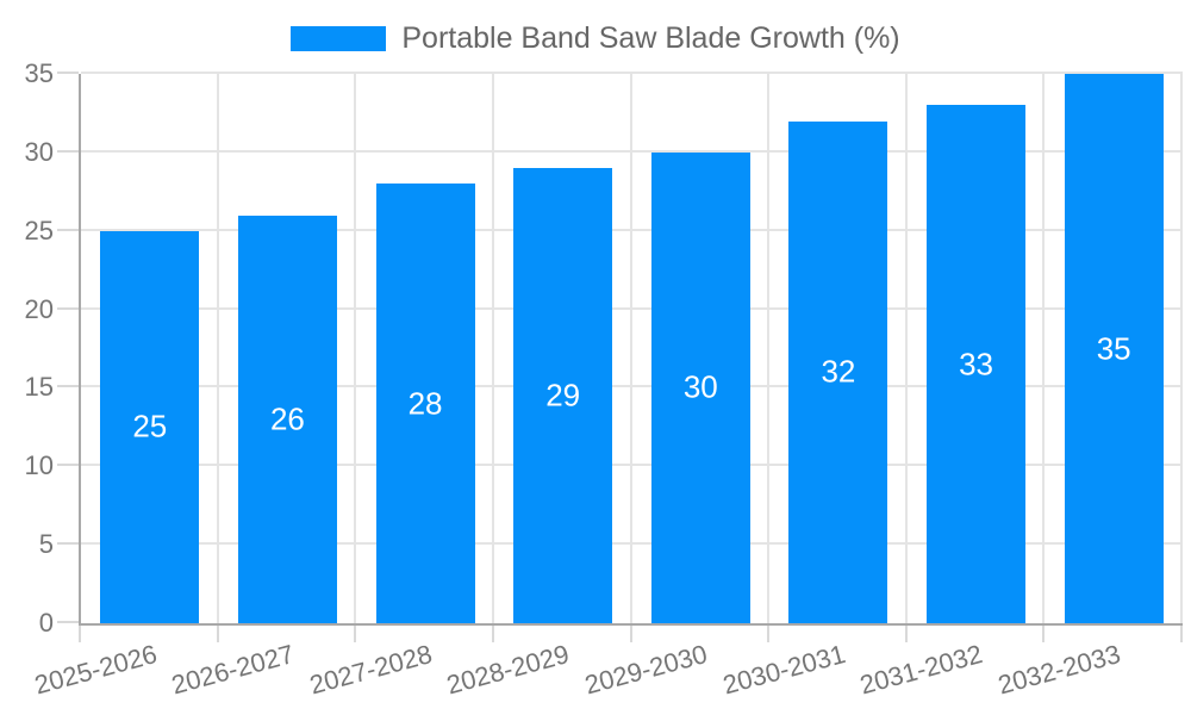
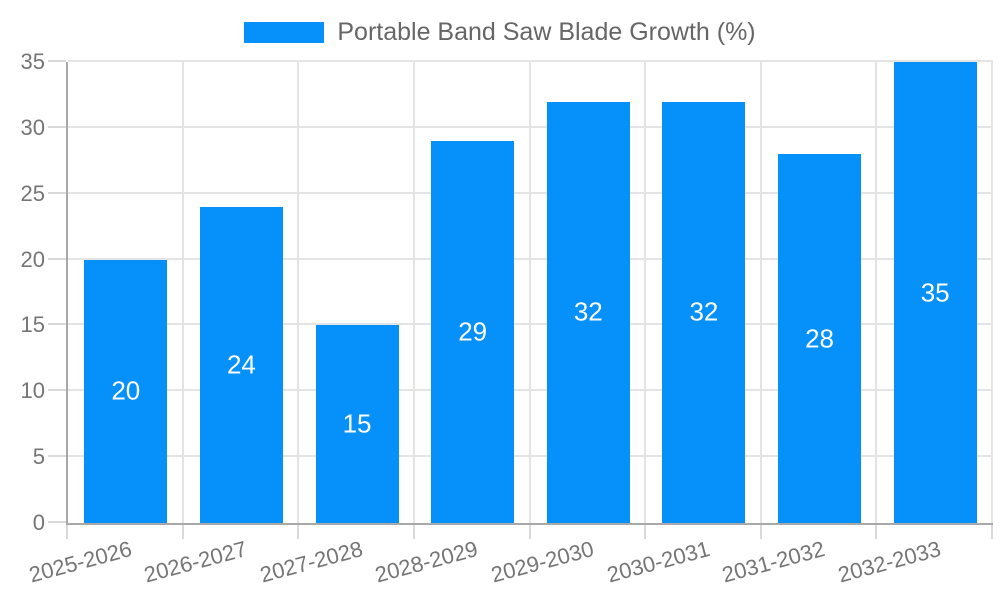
2025-2026: 25 -> 20
2026-2027: 26 -> 24
2027-2028: 28 -> 15
2029-2030: 30 -> 32
2031-2032: 33 -> 28
